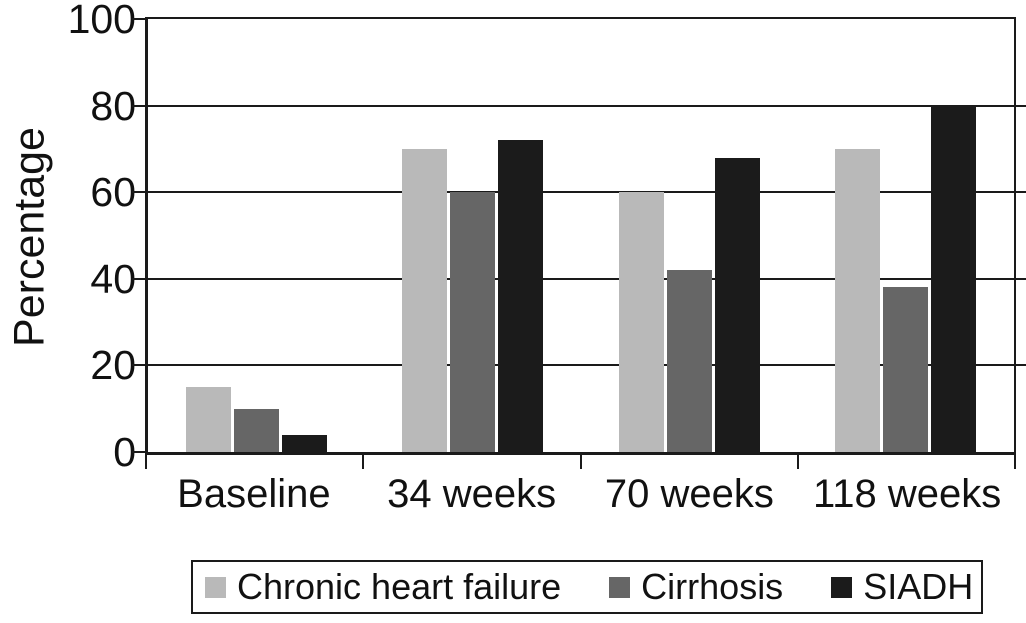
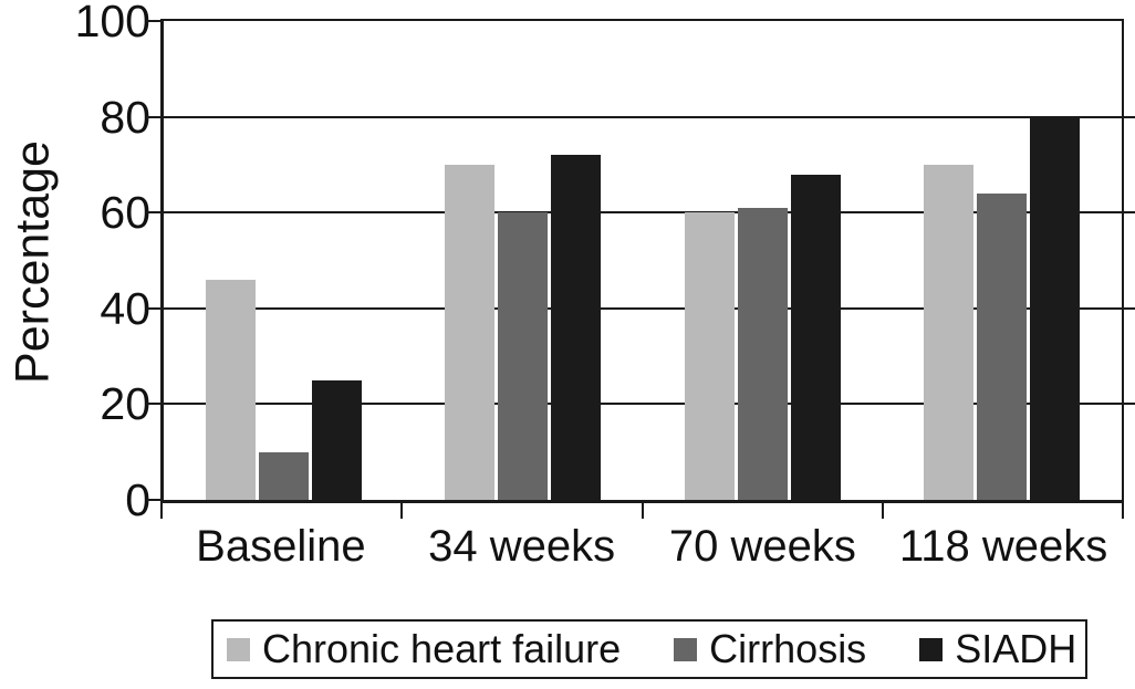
Chronic heart failure/Baseline: 15 -> 46
SIADH/Baseline: 4 -> 25
Cirrhosis/70 weeks: 42 -> 61
Cirrhosis/118 weeks: 38 -> 64
